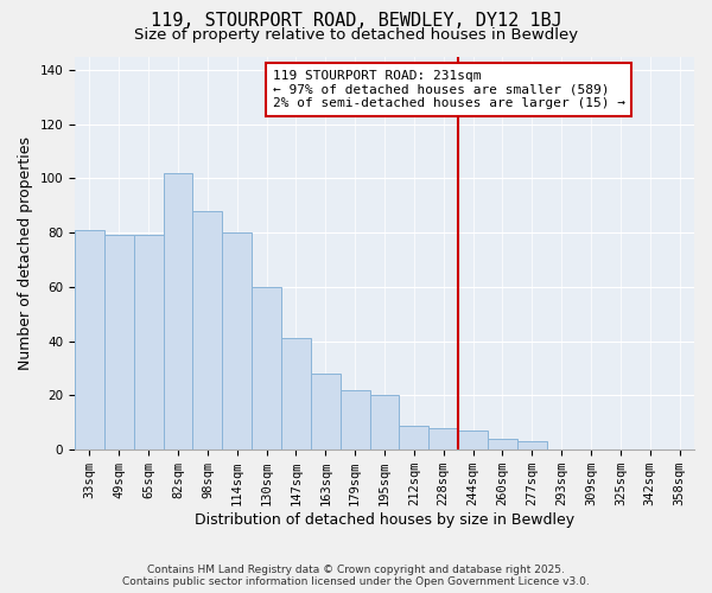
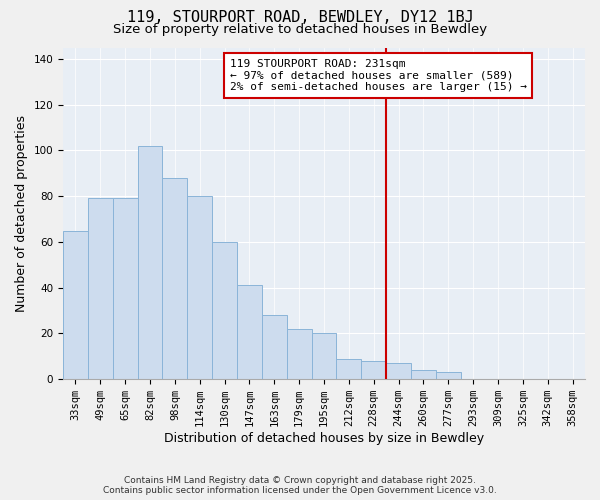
33sqm: 81 -> 65
